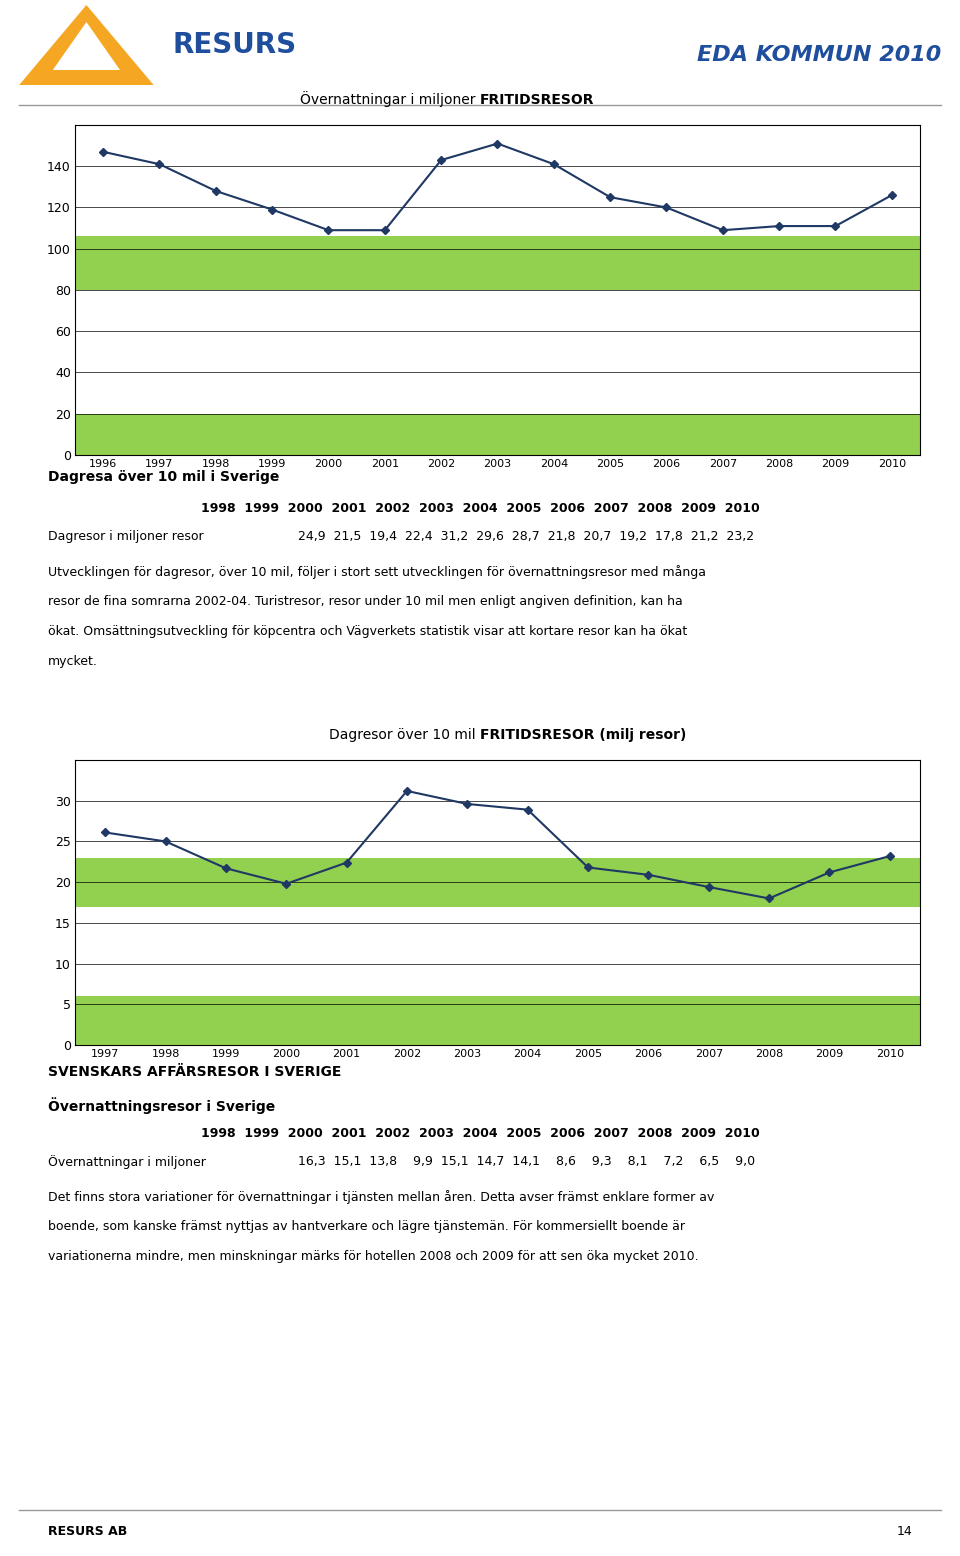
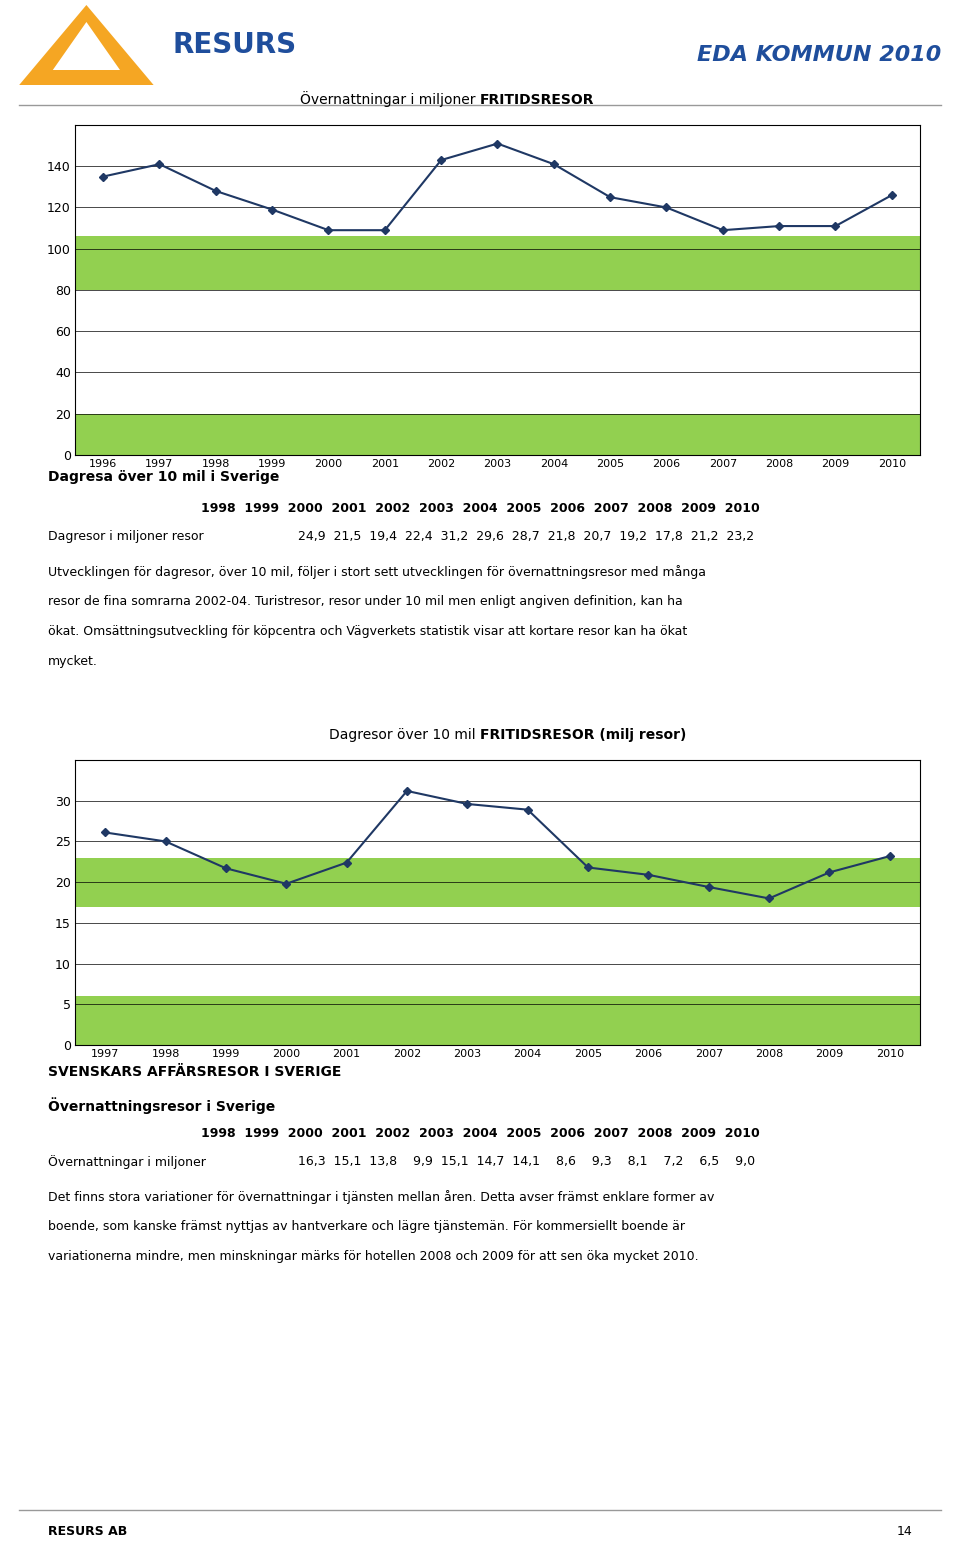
1996: 147 -> 135
